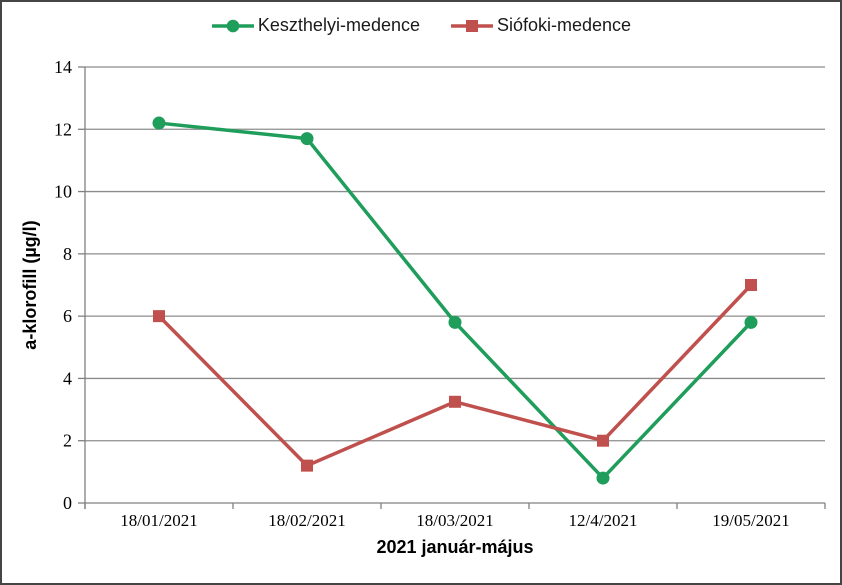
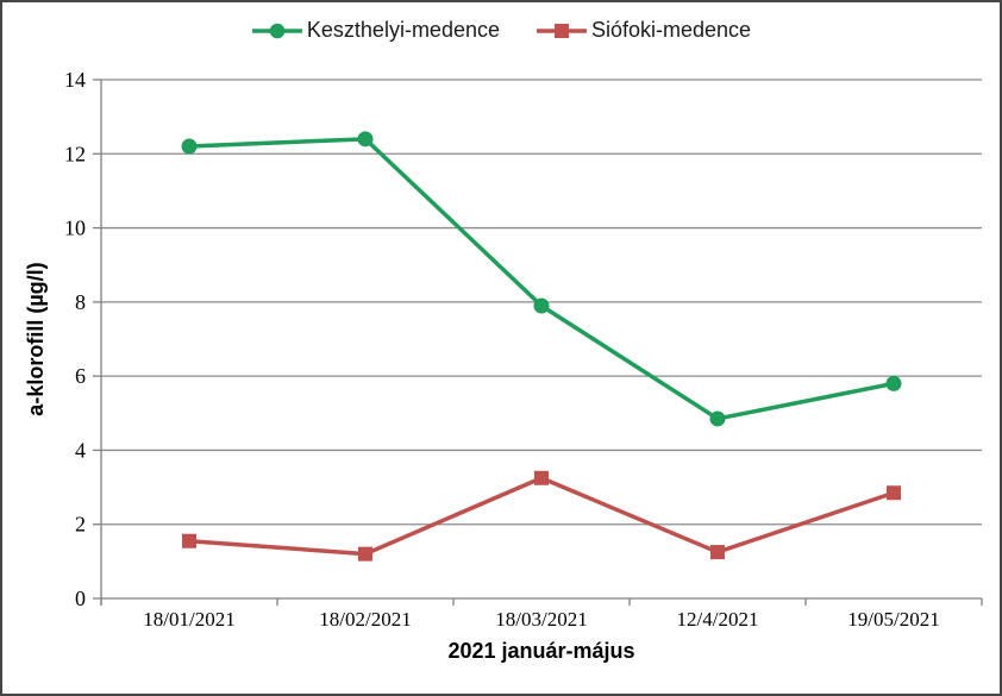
Siófoki-medence/18/01/2021: 6.0 -> 1.6
Keszthelyi-medence/18/02/2021: 11.7 -> 12.4
Keszthelyi-medence/18/03/2021: 5.8 -> 7.9
Keszthelyi-medence/12/4/2021: 0.8 -> 4.8
Siófoki-medence/12/4/2021: 2.0 -> 1.2
Siófoki-medence/19/05/2021: 7.0 -> 2.9
